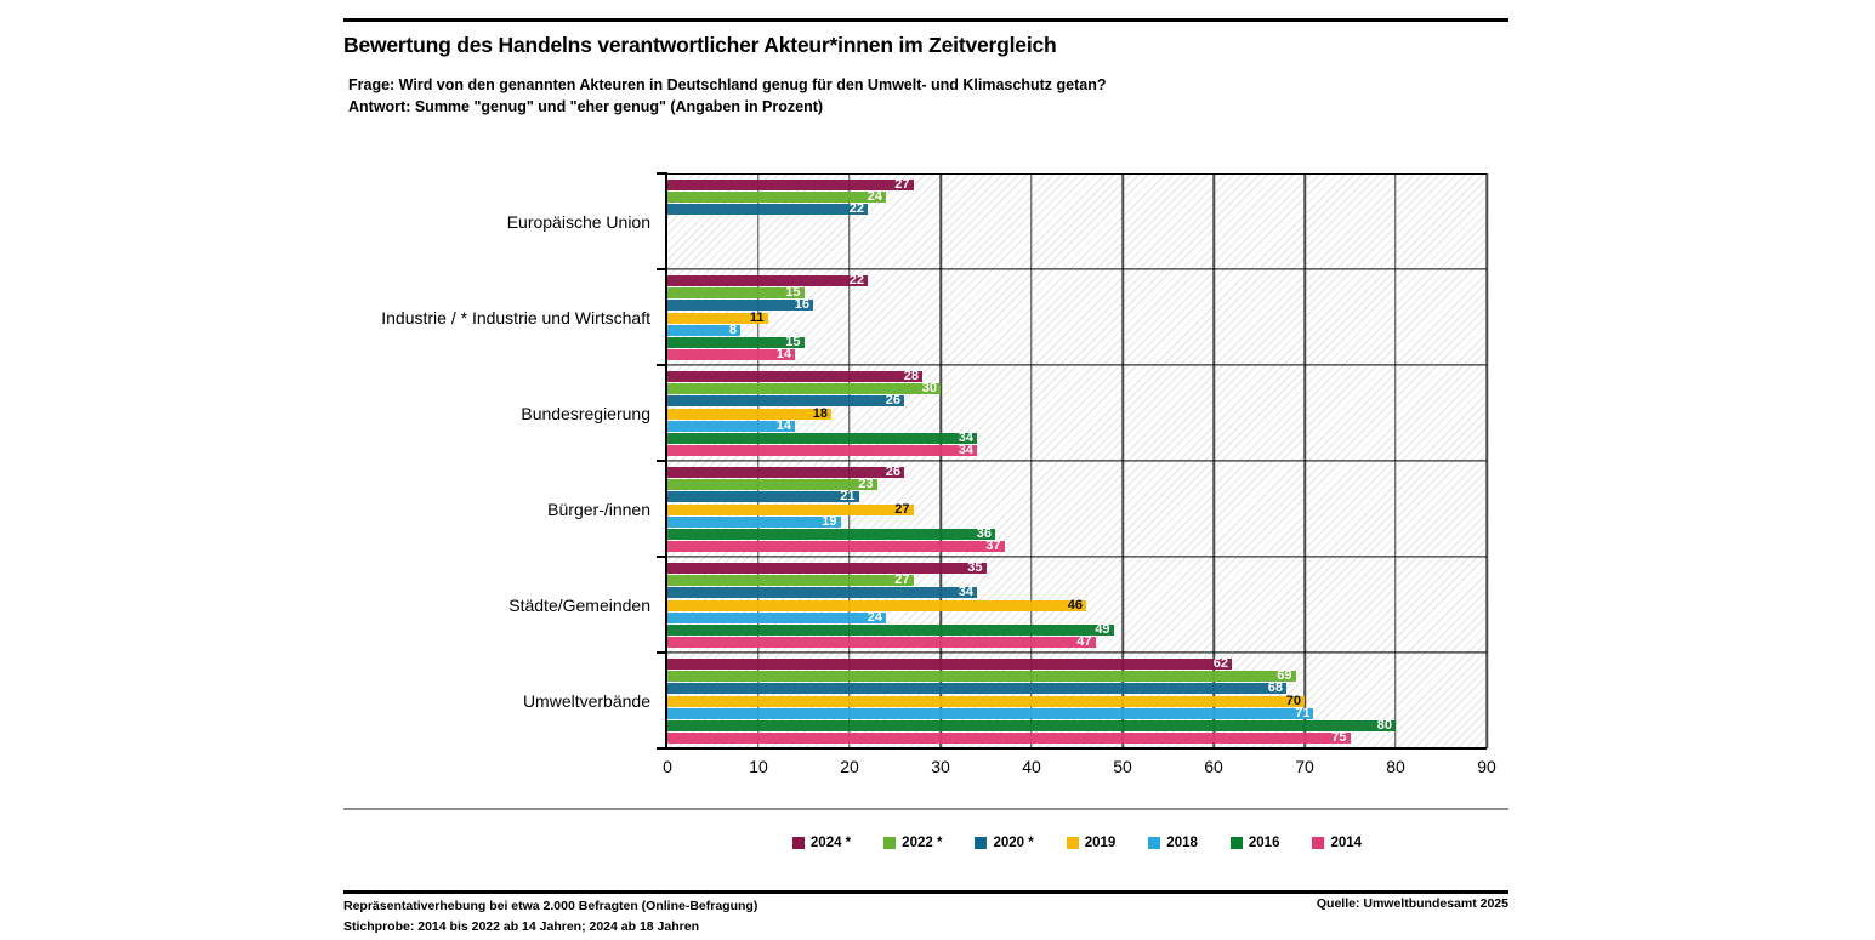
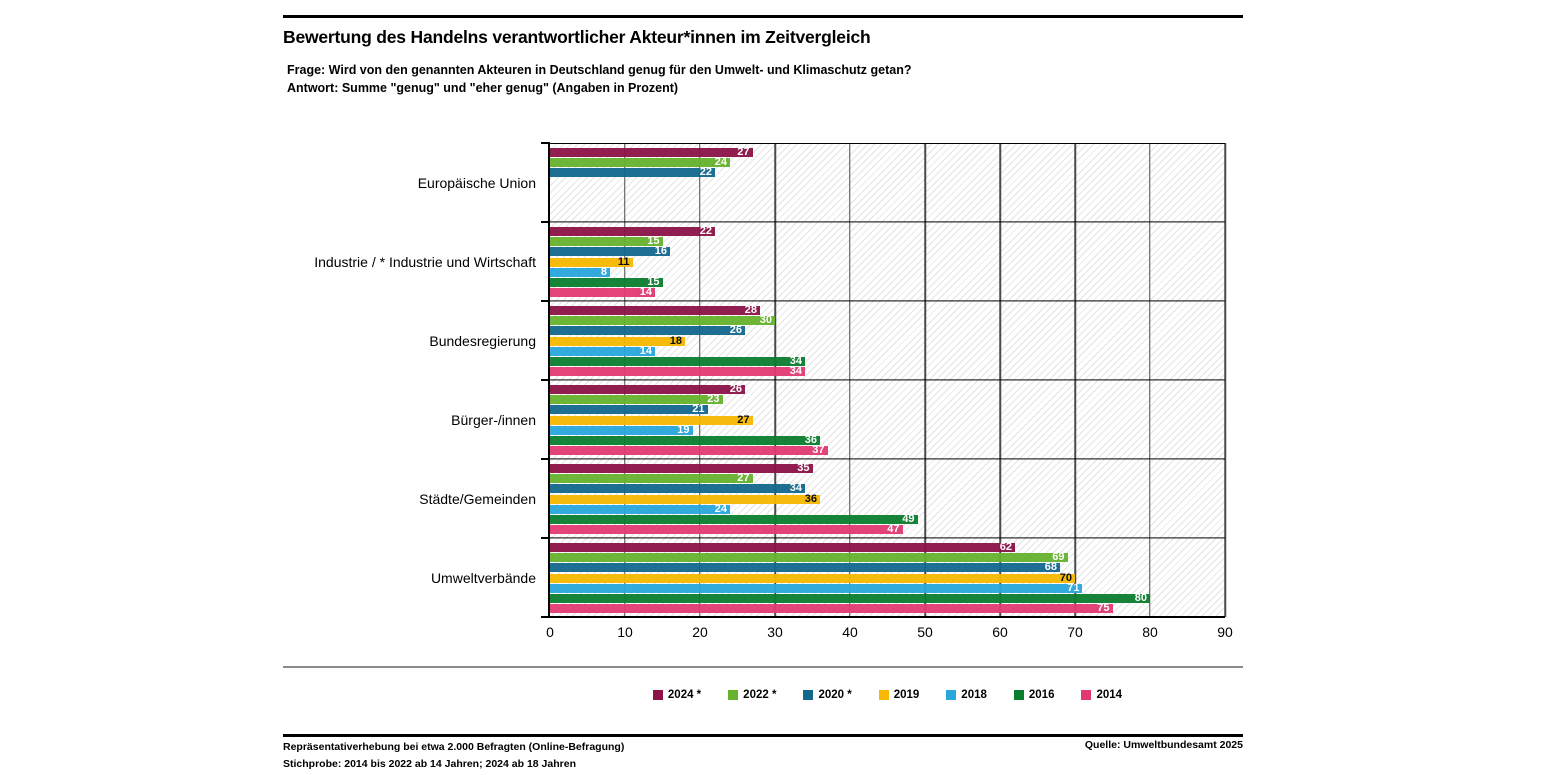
2019/Städte/Gemeinden: 46 -> 36
